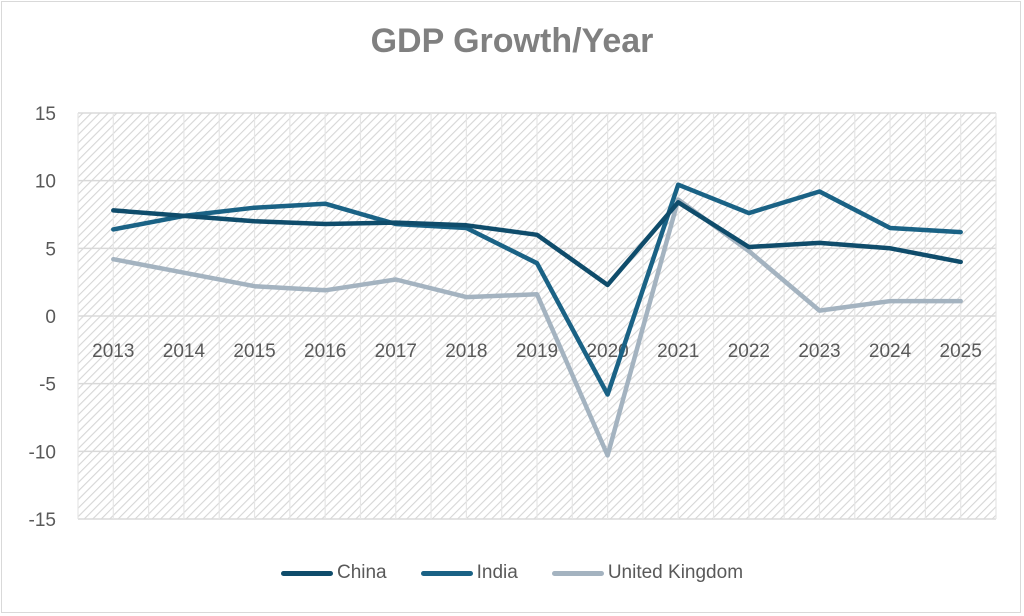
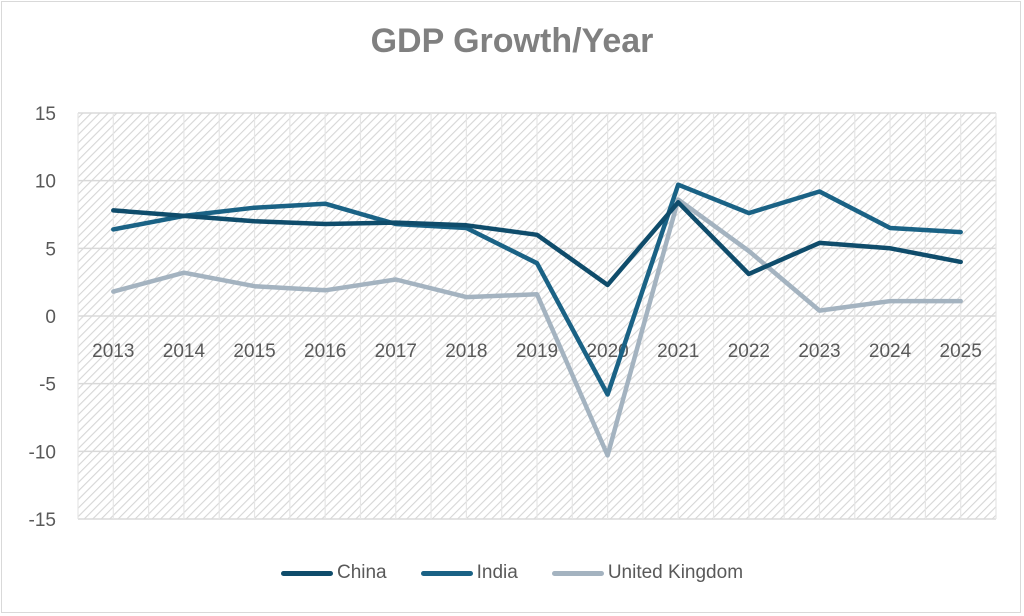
United Kingdom/2013: 4.2 -> 1.8
China/2022: 5.1 -> 3.1
